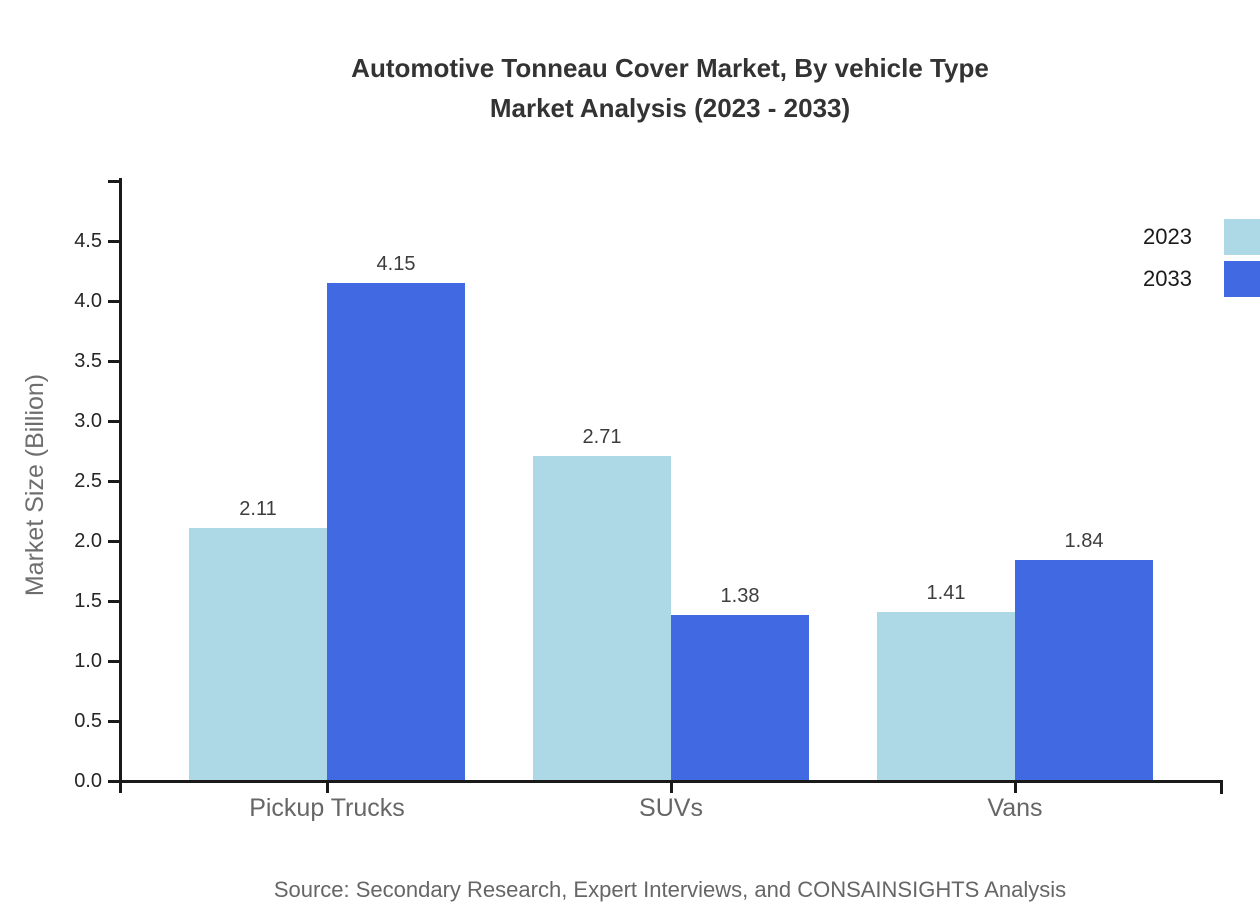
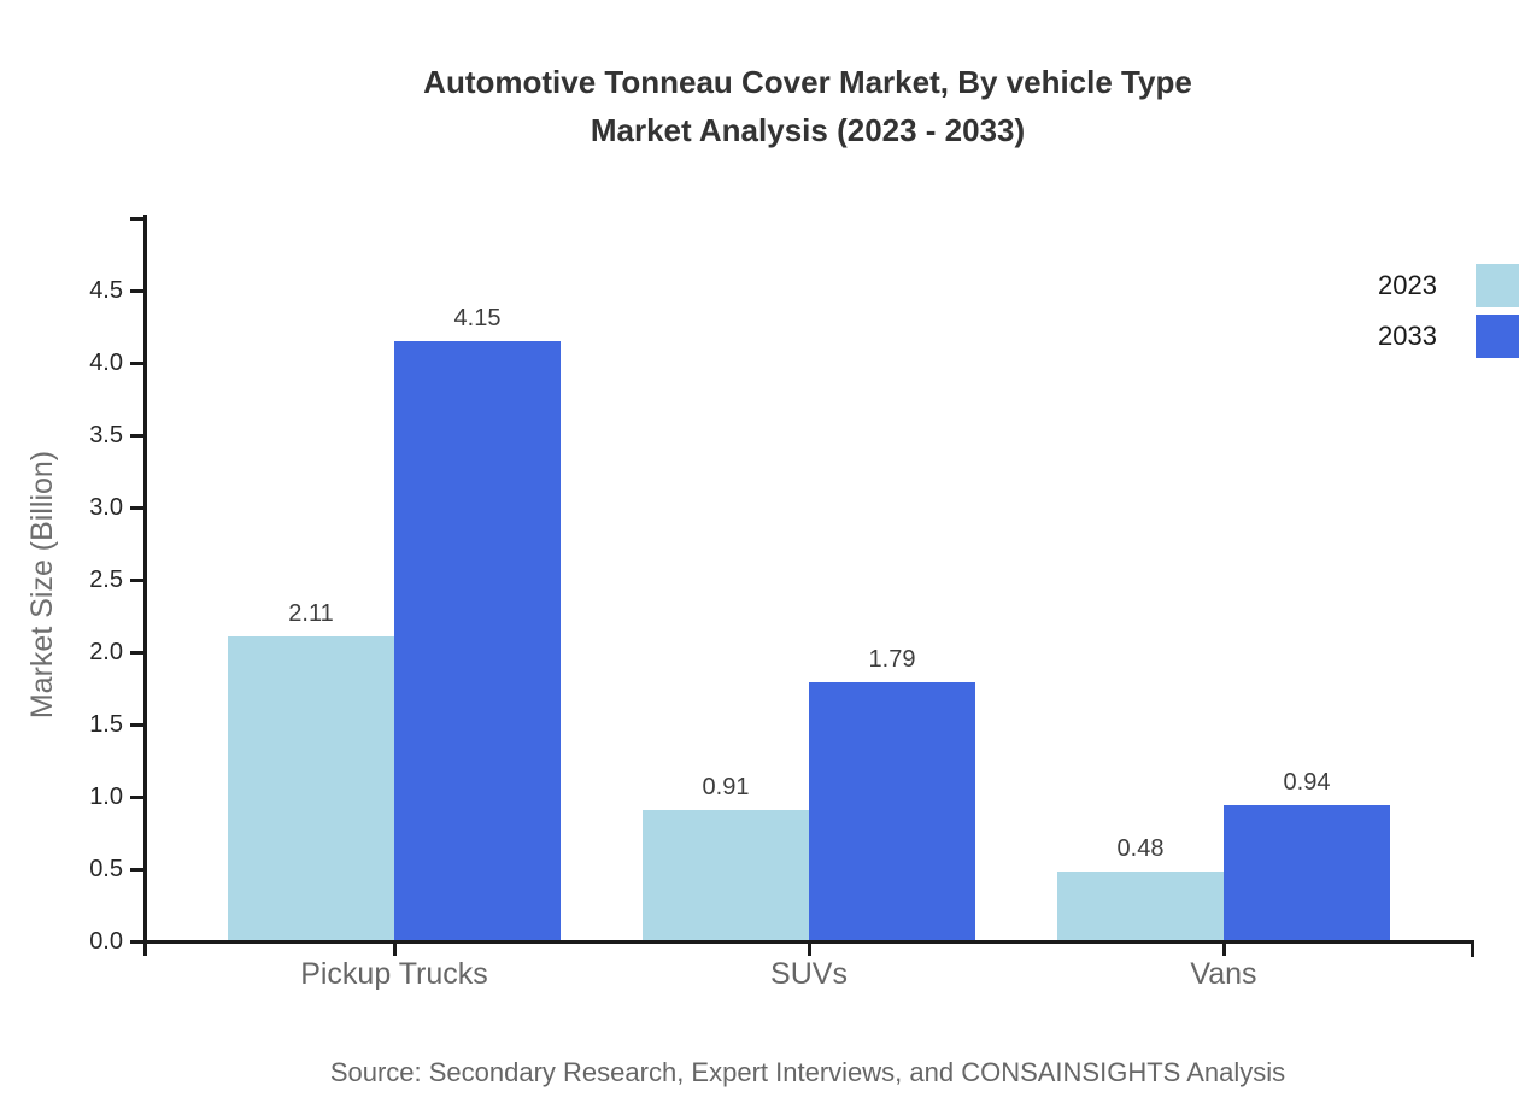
2023/SUVs: 2.71 -> 0.91
2033/SUVs: 1.38 -> 1.79
2023/Vans: 1.41 -> 0.48
2033/Vans: 1.84 -> 0.94
